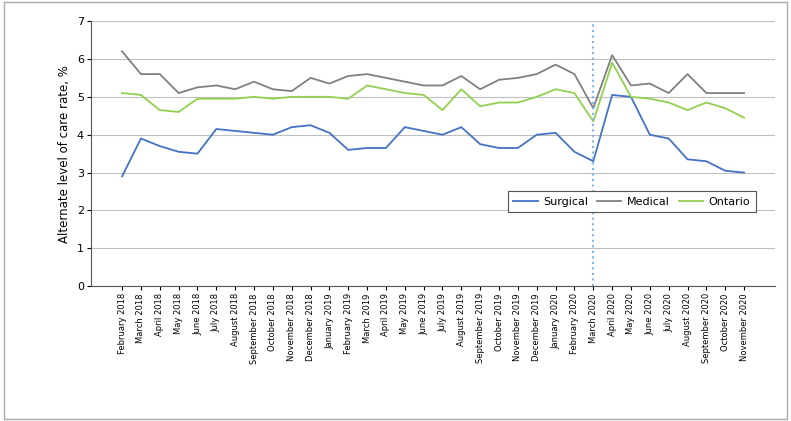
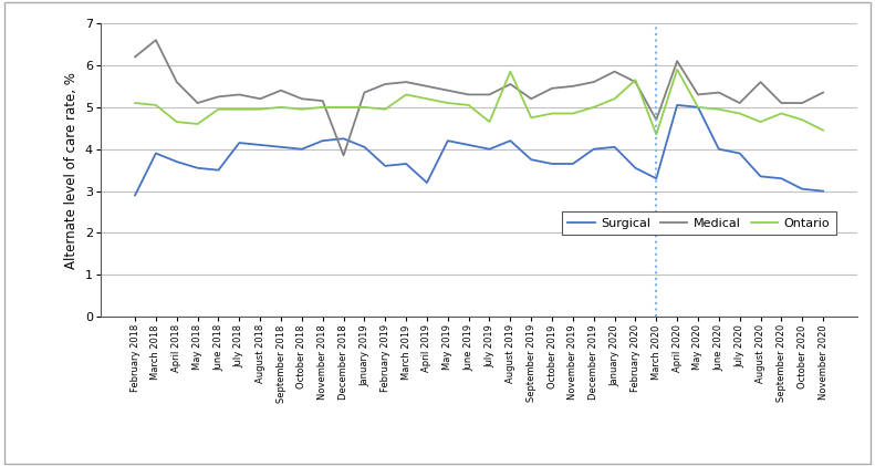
Medical/March 2018: 5.60 -> 6.60
Medical/December 2018: 5.50 -> 3.85
Surgical/April 2019: 3.65 -> 3.20
Ontario/August 2019: 5.20 -> 5.85
Ontario/February 2020: 5.10 -> 5.65
Medical/November 2020: 5.10 -> 5.35
